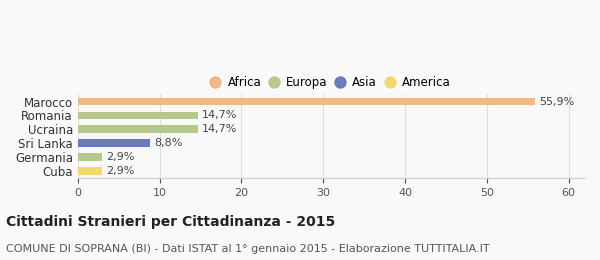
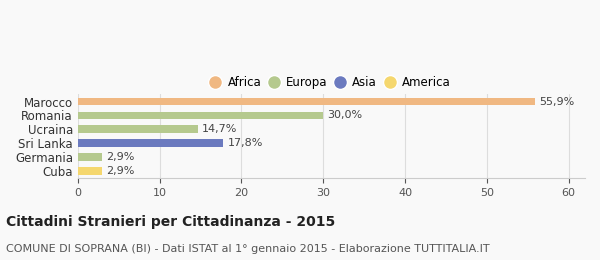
Romania: 14,7% -> 30,0%
Sri Lanka: 8,8% -> 17,8%
